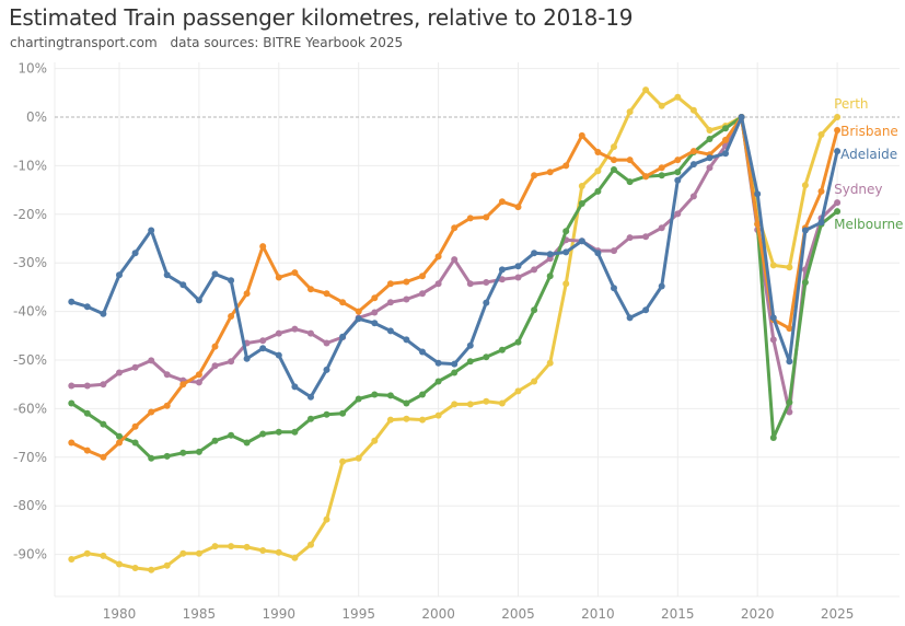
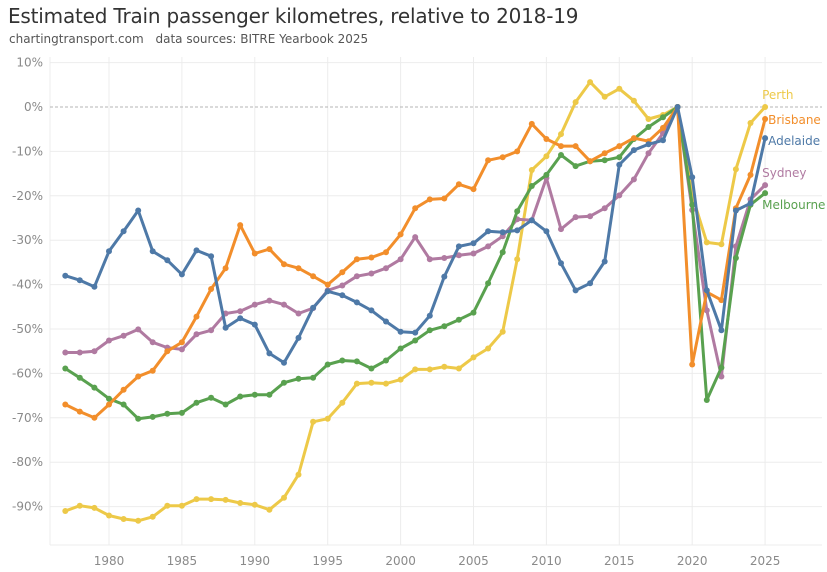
Sydney/2010: -28% -> -16%
Brisbane/2020: -22% -> -58%
